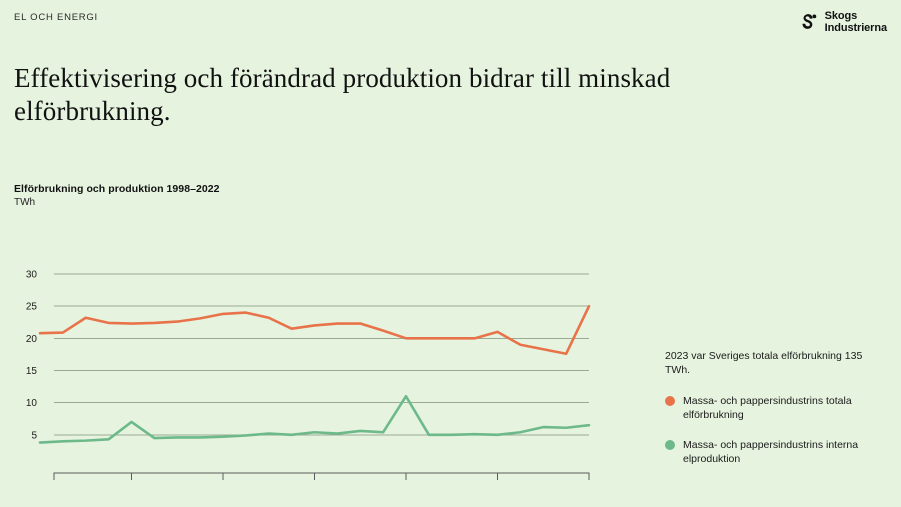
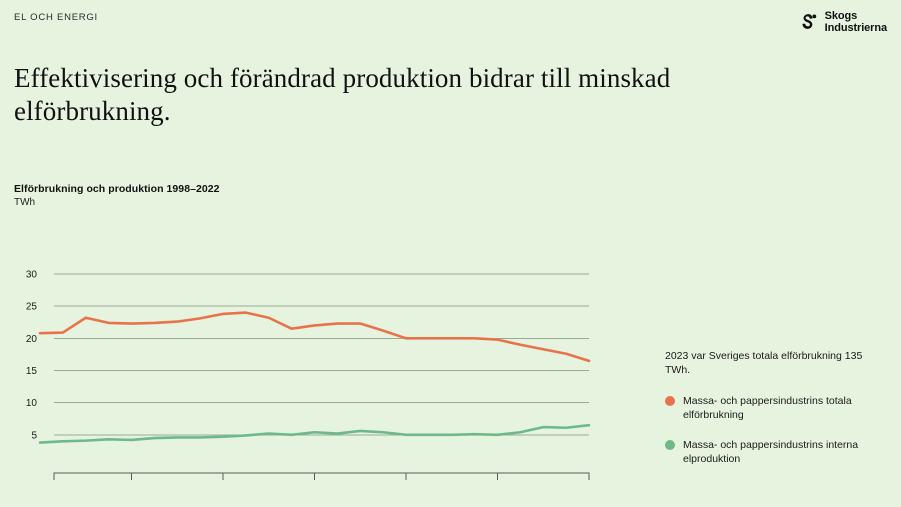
Massa- och pappersindustrins interna elproduktion/2002: 7 -> 4
Massa- och pappersindustrins interna elproduktion/2014: 11 -> 5
Massa- och pappersindustrins totala elförbrukning/2018: 21 -> 20
Massa- och pappersindustrins totala elförbrukning/2022: 25 -> 16
